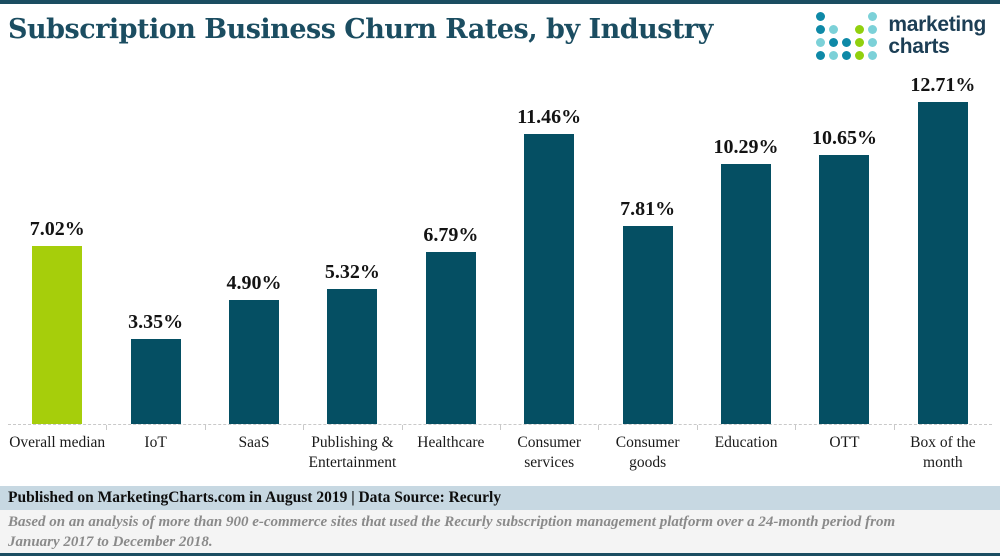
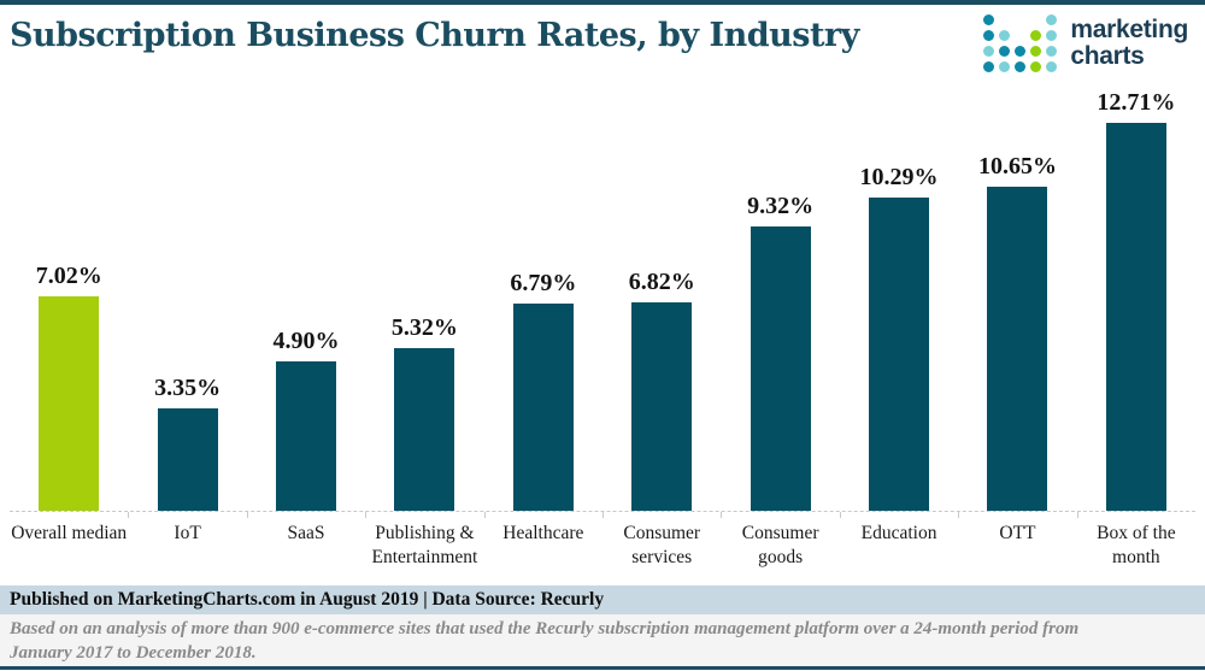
Consumer services: 11.46% -> 6.82%
Consumer goods: 7.81% -> 9.32%
